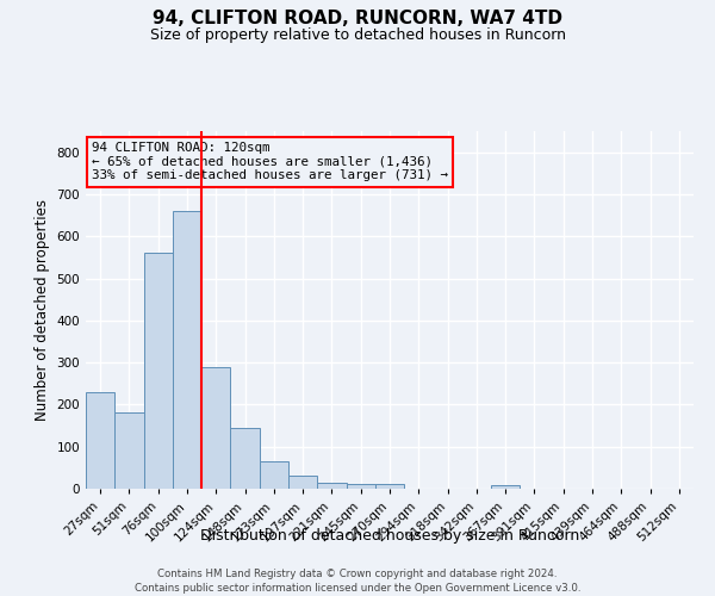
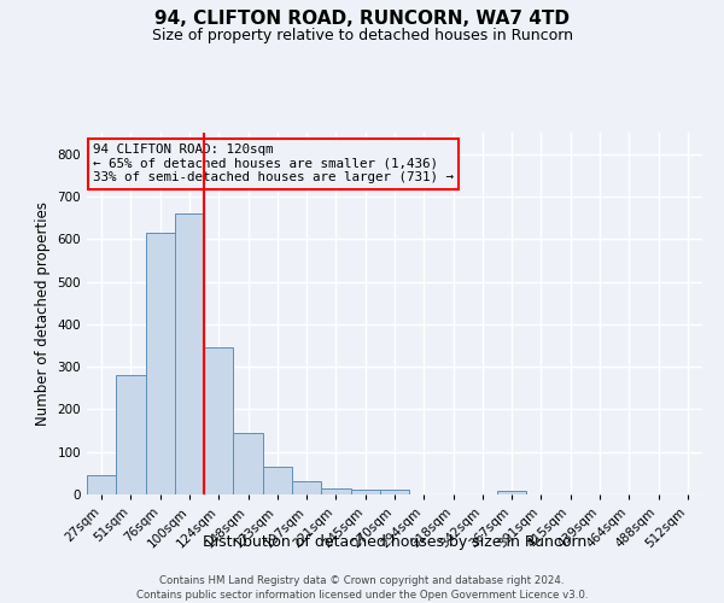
27sqm: 230 -> 45
51sqm: 180 -> 280
76sqm: 560 -> 615
124sqm: 290 -> 345
